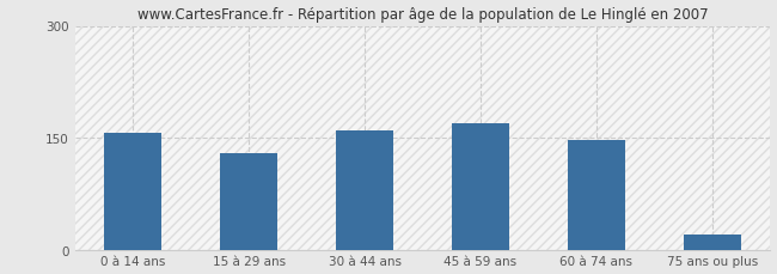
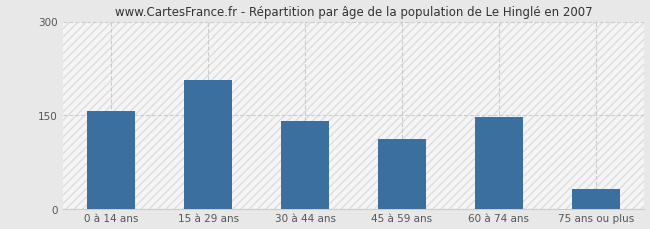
15 à 29 ans: 130 -> 206
30 à 44 ans: 160 -> 140
45 à 59 ans: 170 -> 112
75 ans ou plus: 20 -> 32
